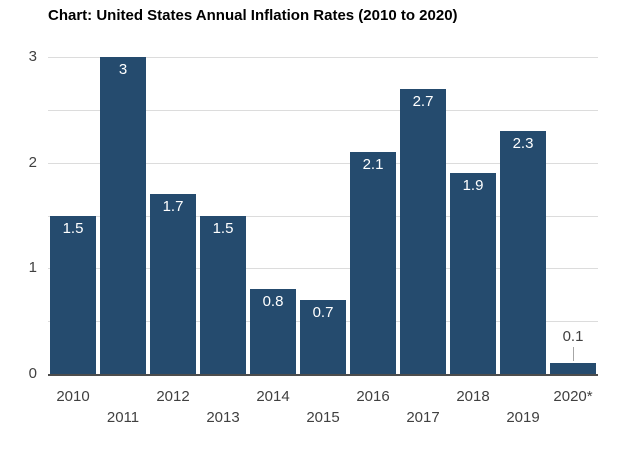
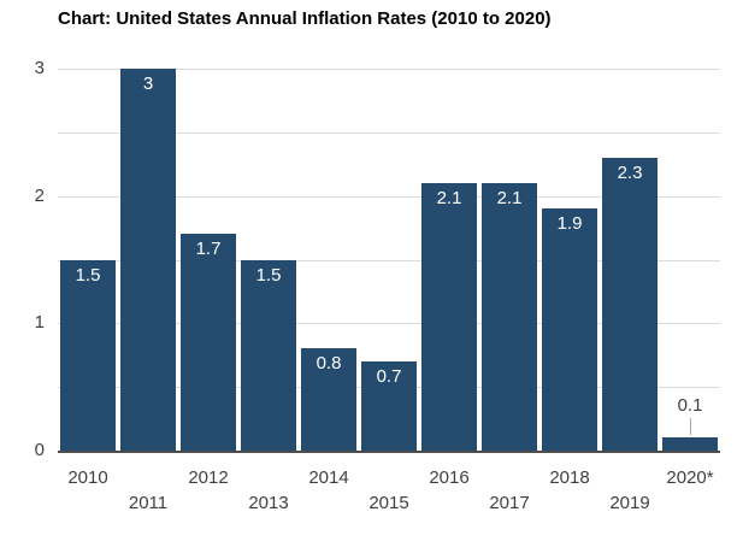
2017: 2.7 -> 2.1
